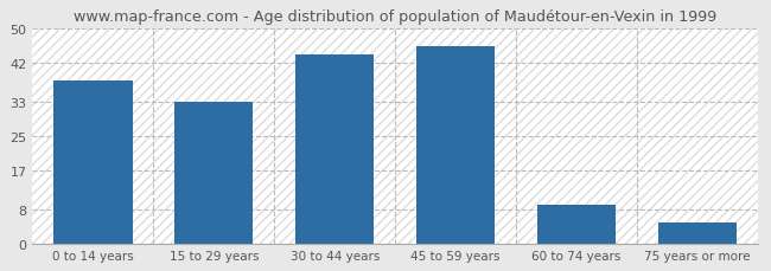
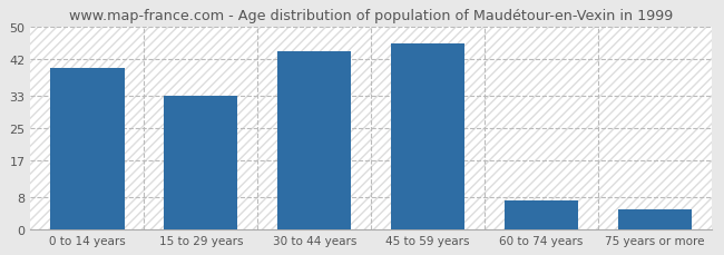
0 to 14 years: 38 -> 40
60 to 74 years: 9 -> 7
